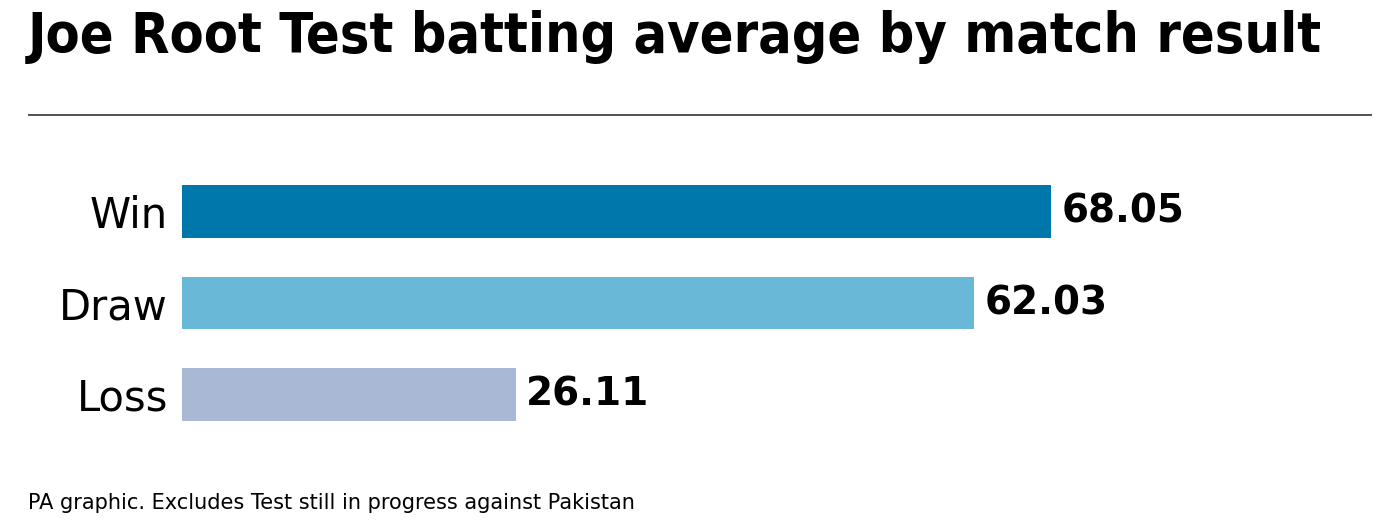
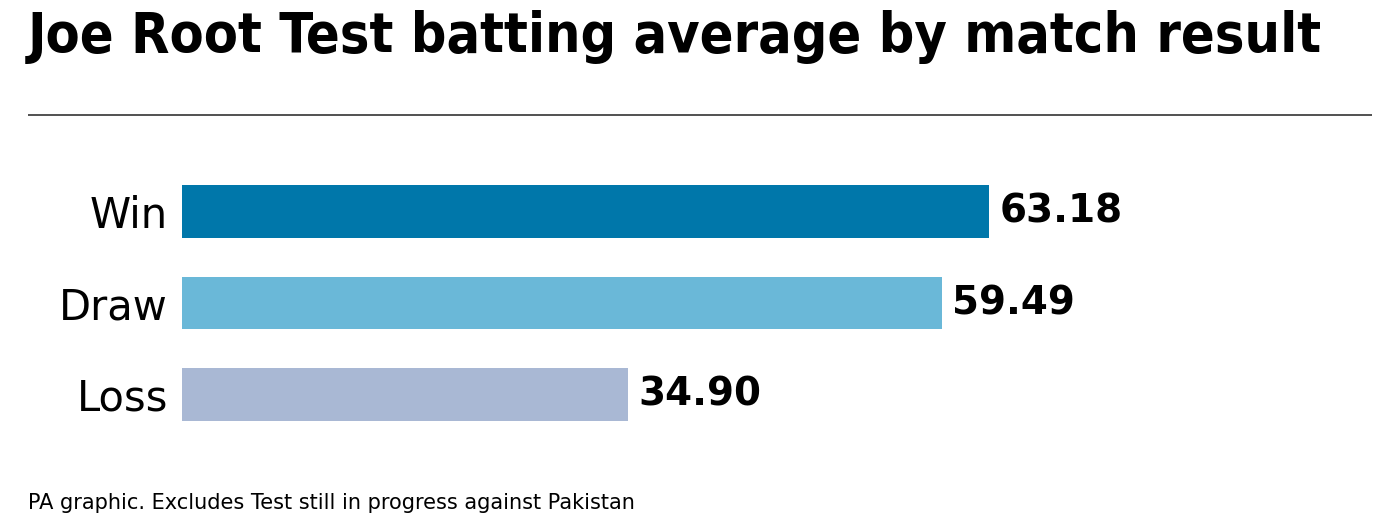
Win: 68.05 -> 63.18
Draw: 62.03 -> 59.49
Loss: 26.11 -> 34.90
